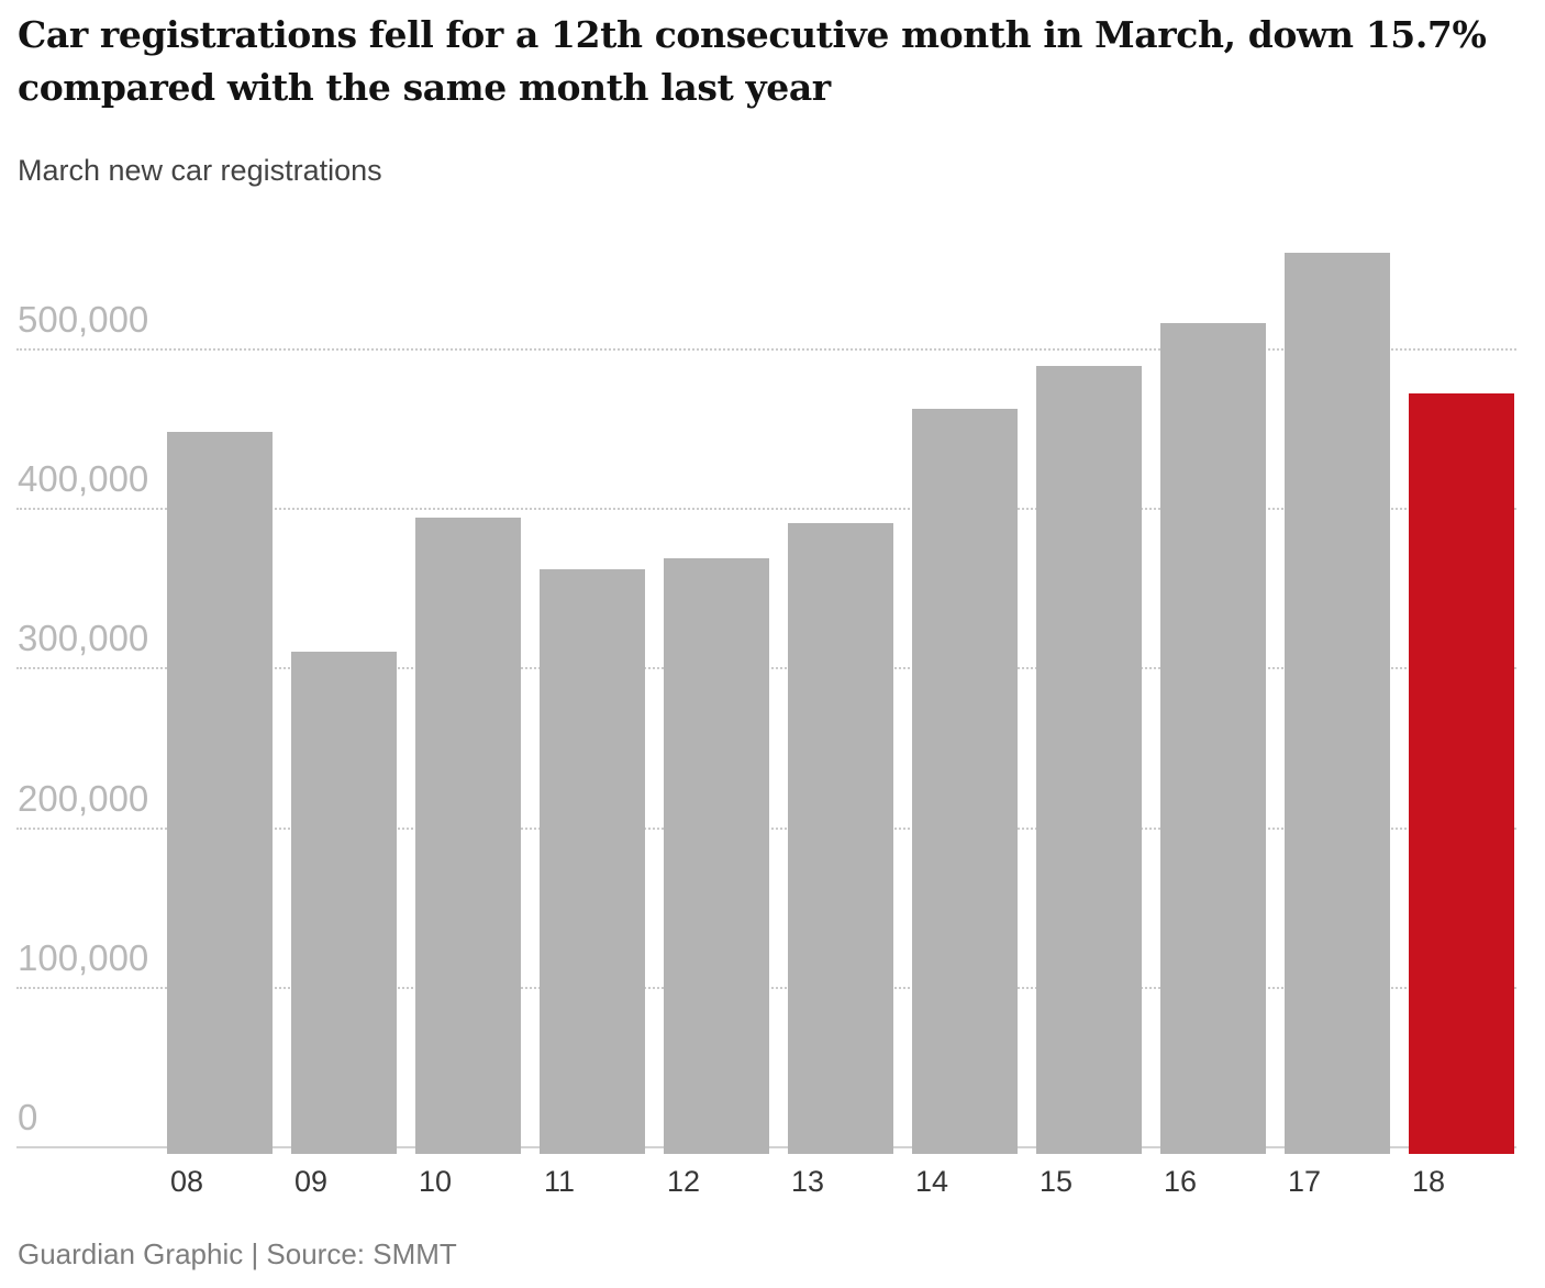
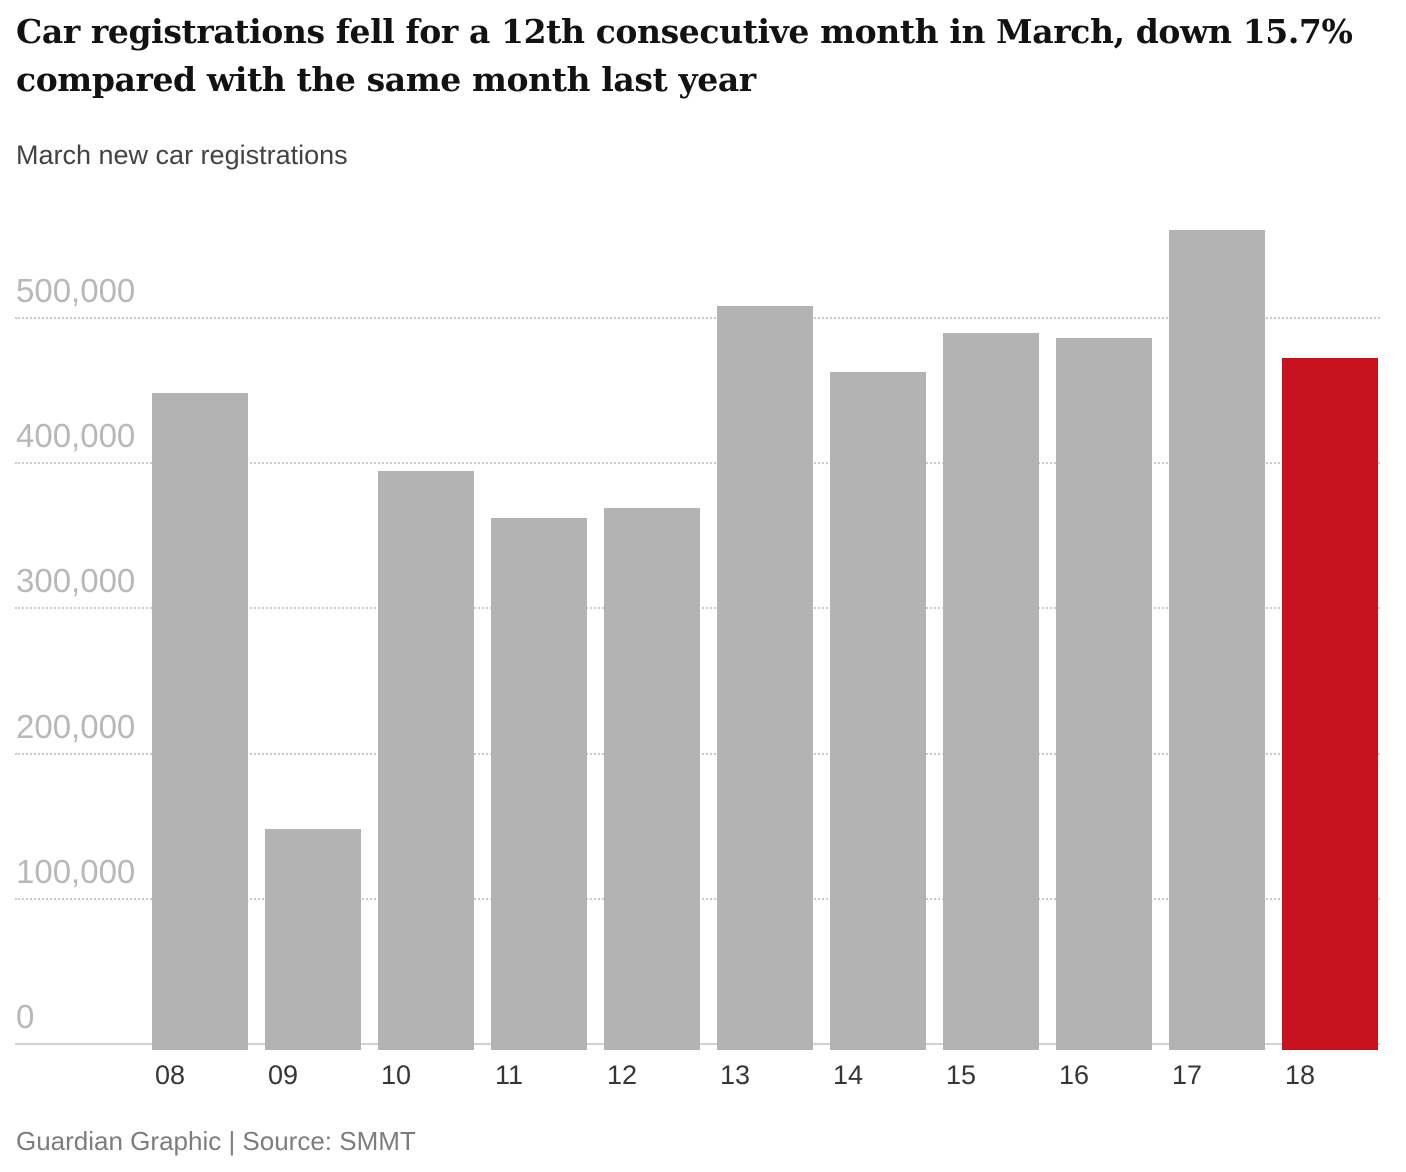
09: 311000 -> 149000
13: 392000 -> 509000
16: 517000 -> 487000
